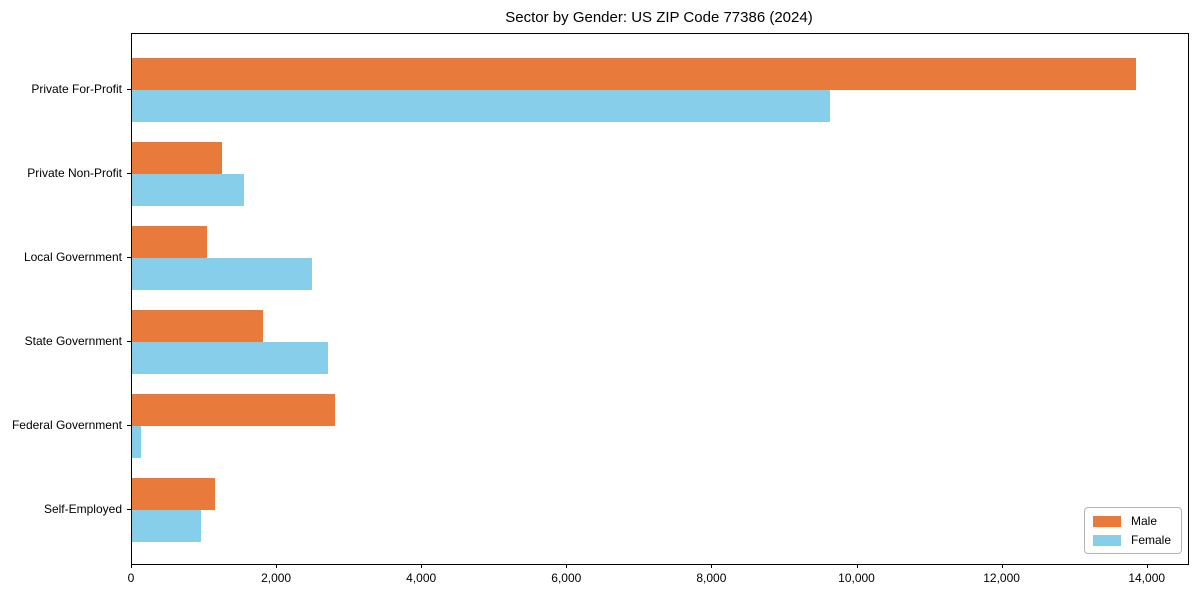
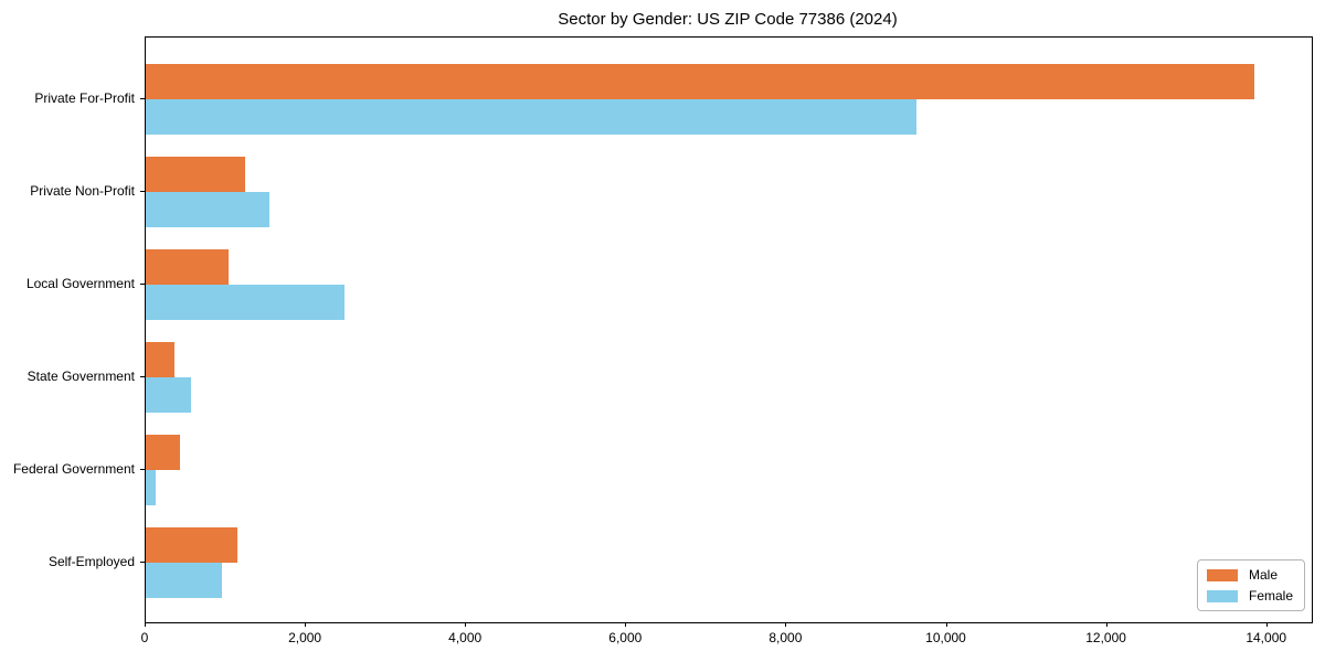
Male/State Government: 1800 -> 400
Female/State Government: 2700 -> 600
Male/Federal Government: 2800 -> 400
